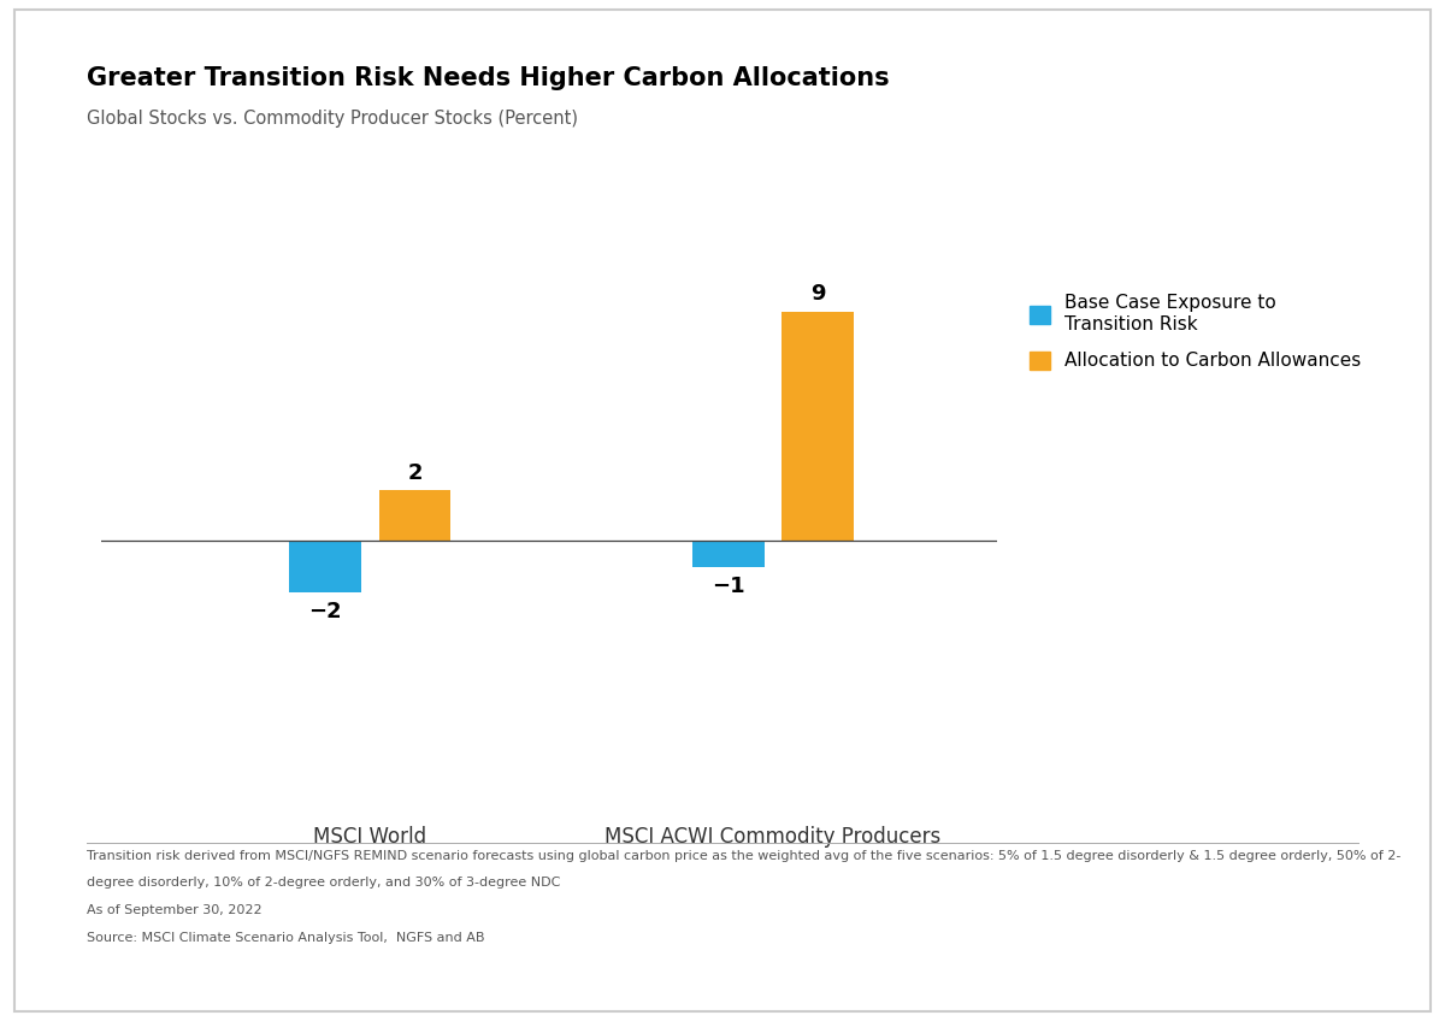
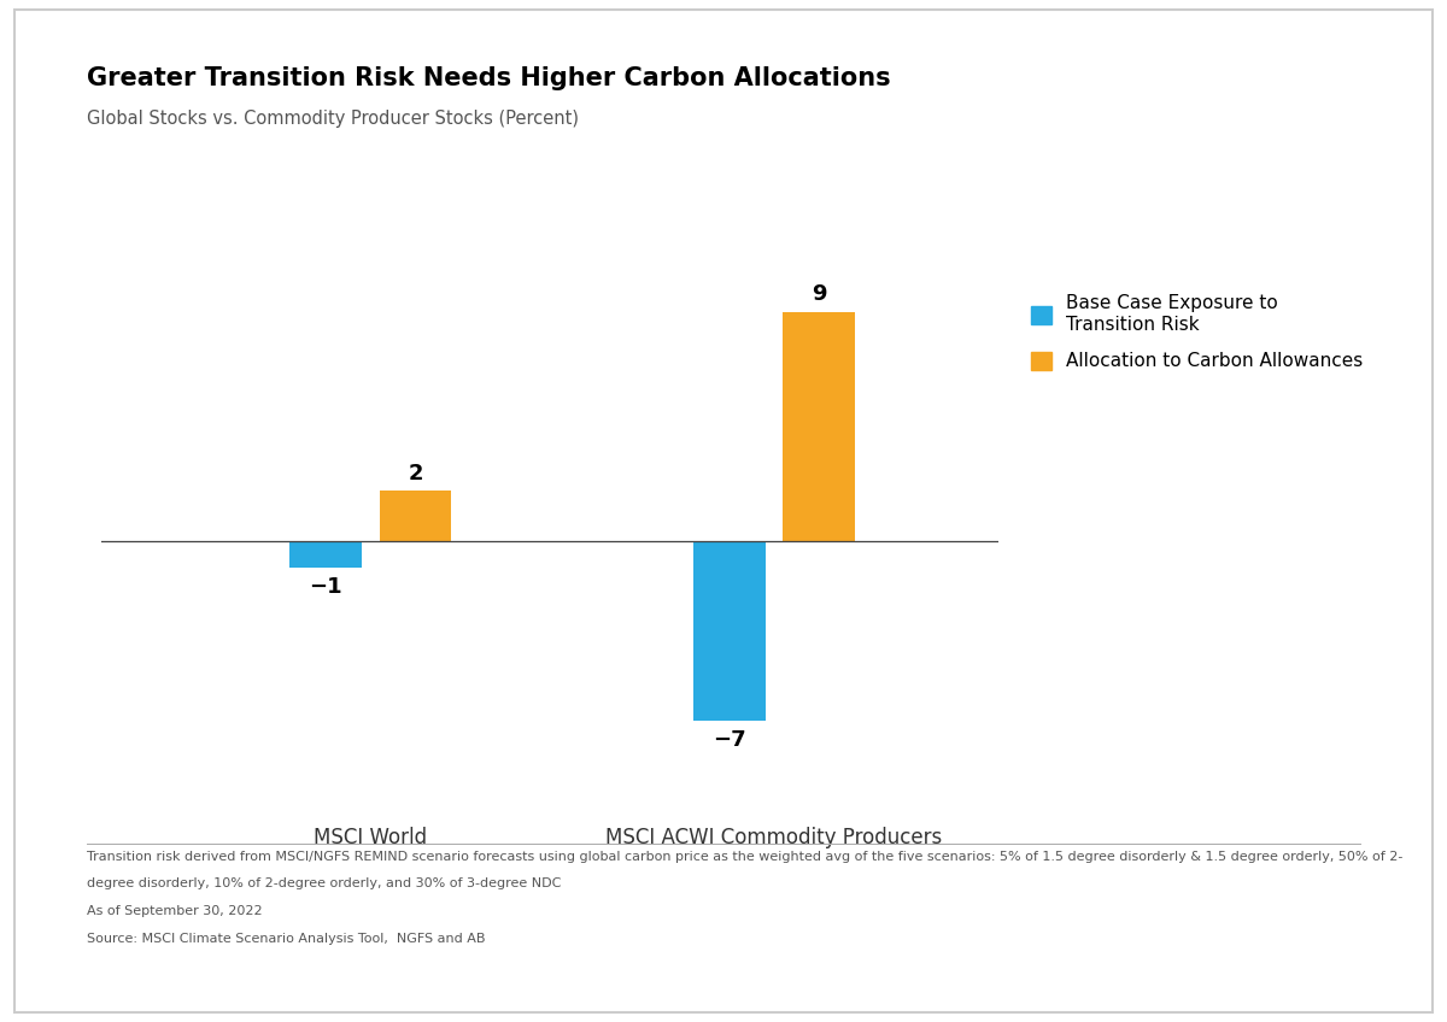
Base Case Exposure to Transition Risk/MSCI World: −2 -> −1
Base Case Exposure to Transition Risk/MSCI ACWI Commodity Producers: −1 -> −7
